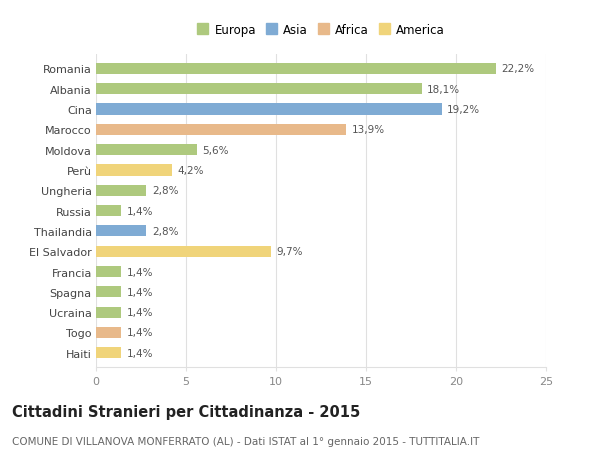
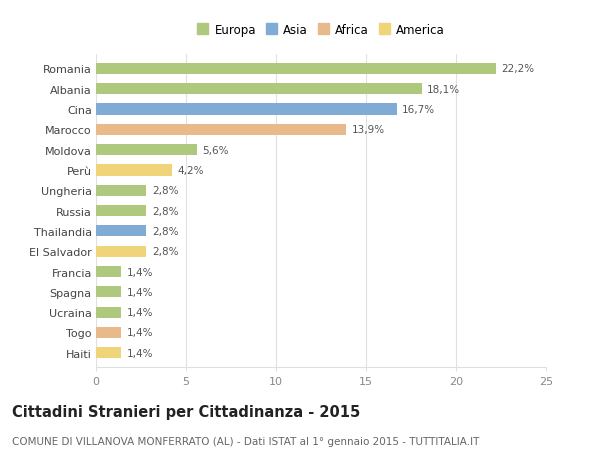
Cina: 19,2% -> 16,7%
Russia: 1,4% -> 2,8%
El Salvador: 9,7% -> 2,8%
